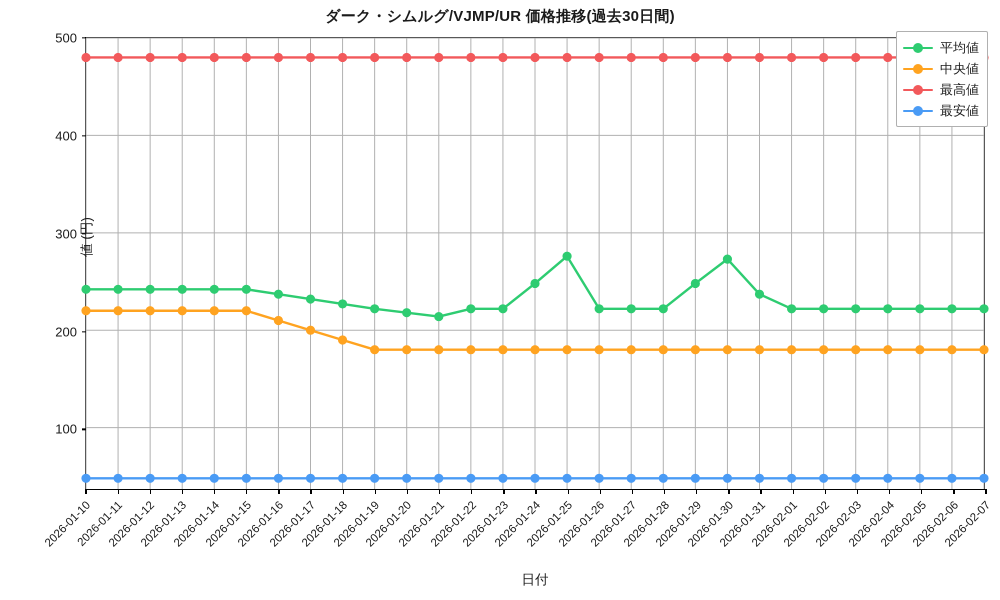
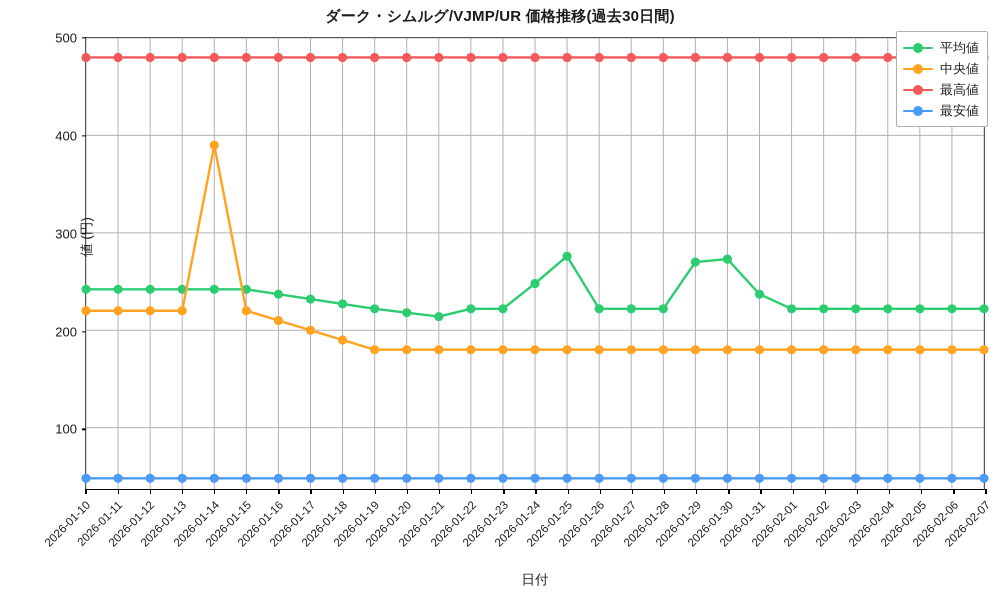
中央値/2026-01-14: 220 -> 390
平均値/2026-01-29: 250 -> 270
